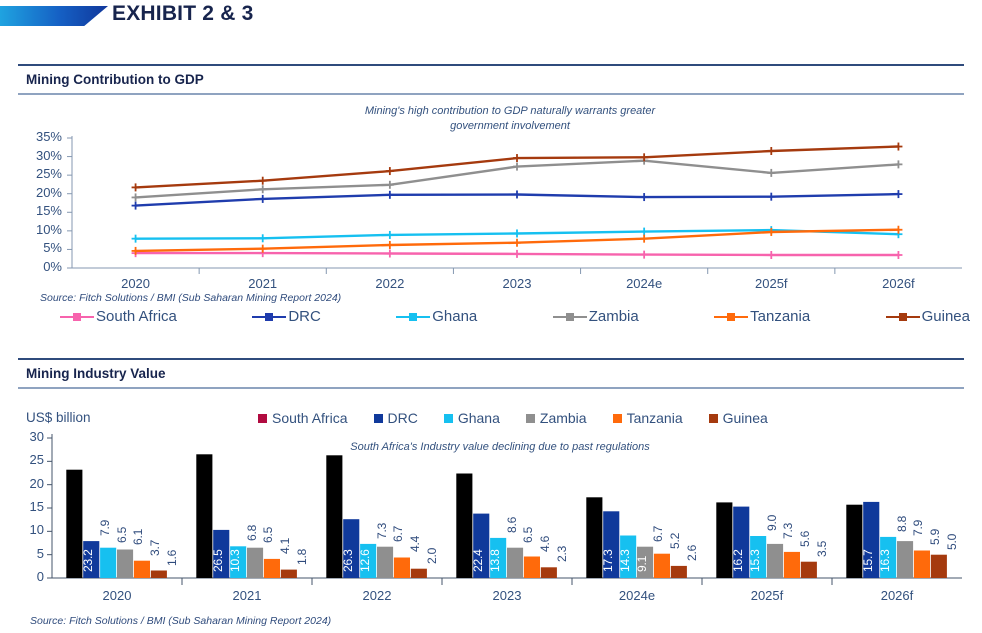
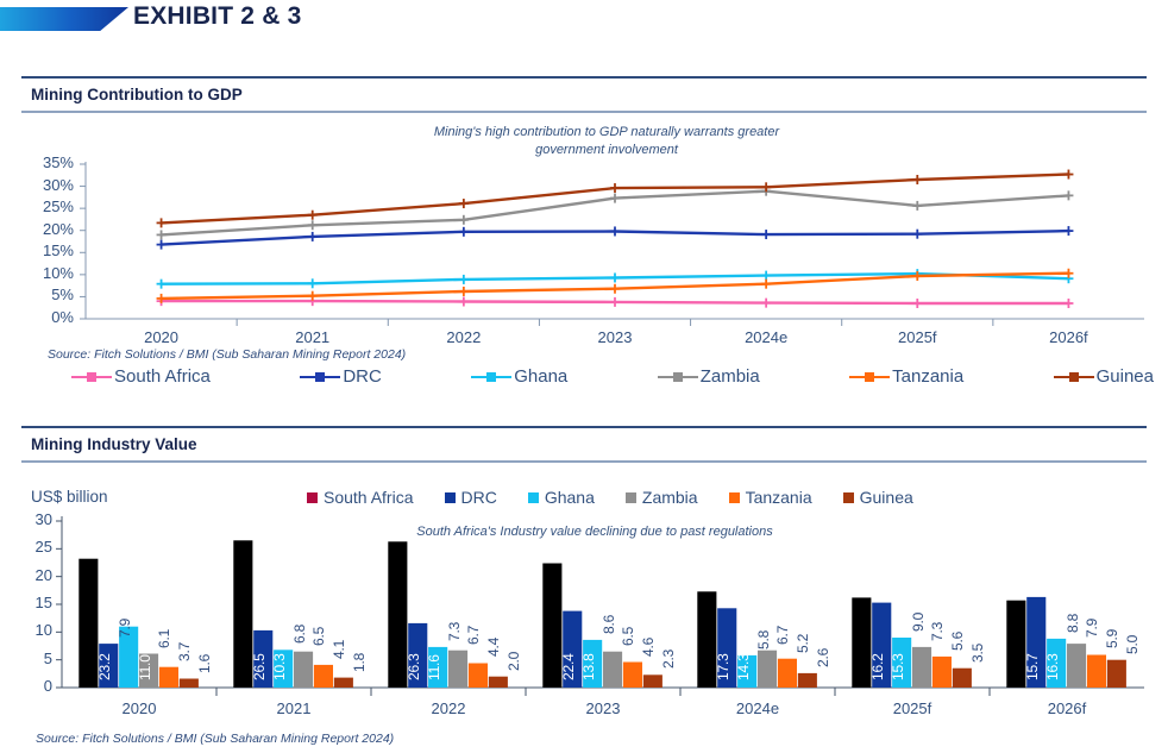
Mining Industry Value/Ghana/2020: 6.5 -> 11.0
Mining Industry Value/DRC/2022: 12.6 -> 11.6
Mining Industry Value/Ghana/2024e: 9.1 -> 5.8
